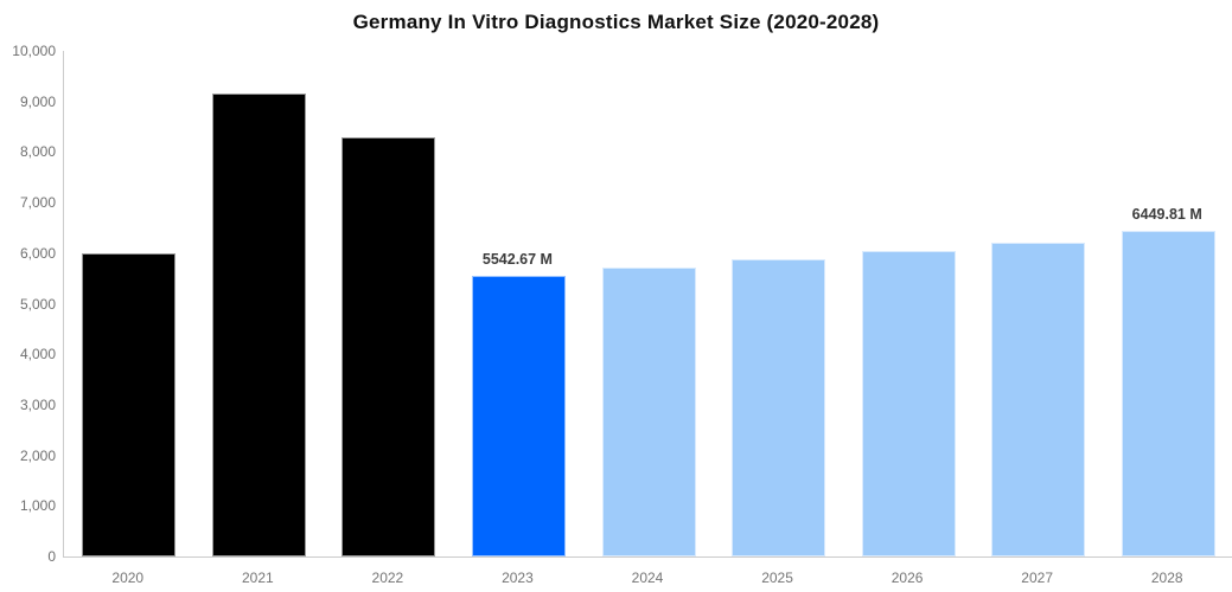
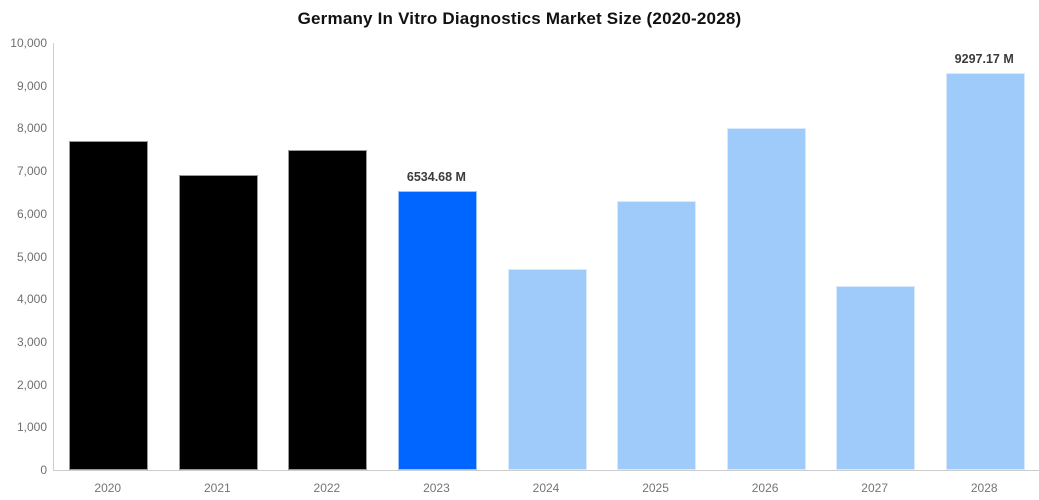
2020: 6000 -> 7700
2021: 9200 -> 6900
2022: 8300 -> 7500
2023: 5542.67 -> 6534.68
2024: 5700 -> 4700
2025: 5900 -> 6300
2026: 6000 -> 8000
2027: 6200 -> 4300
2028: 6449.81 -> 9297.17
